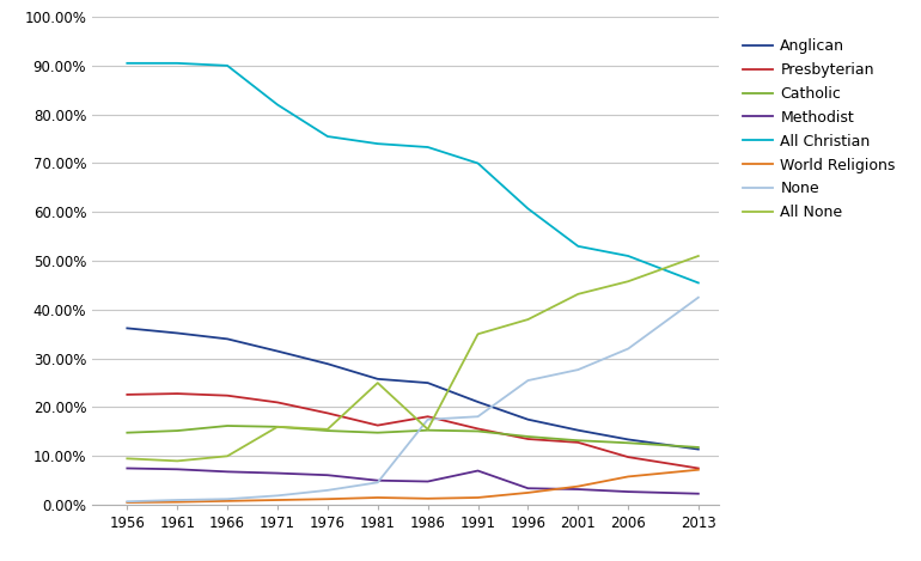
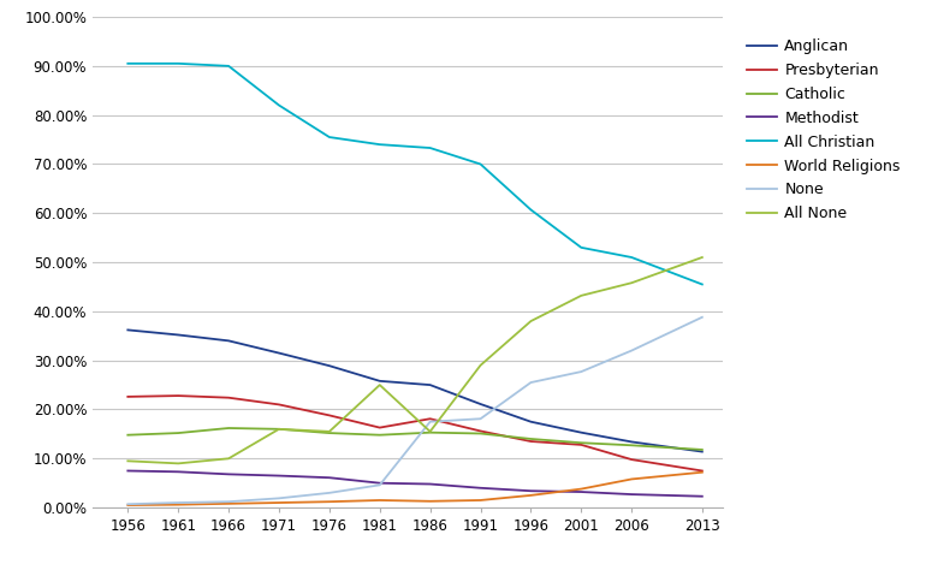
Methodist/1991: 7.0% -> 4.0%
All None/1991: 35.0% -> 29.0%
None/2013: 42.5% -> 38.8%
